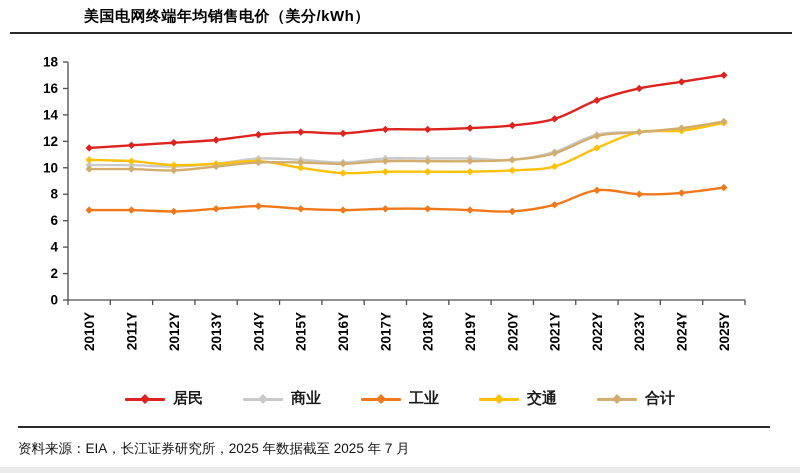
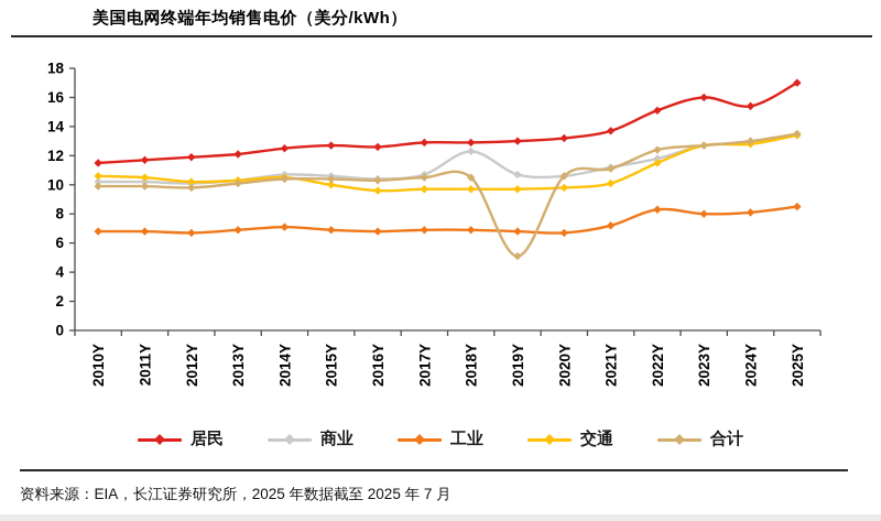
商业/2018Y: 10.7 -> 12.3
合计/2019Y: 10.5 -> 5.1
商业/2022Y: 12.5 -> 11.8
居民/2024Y: 16.5 -> 15.4
